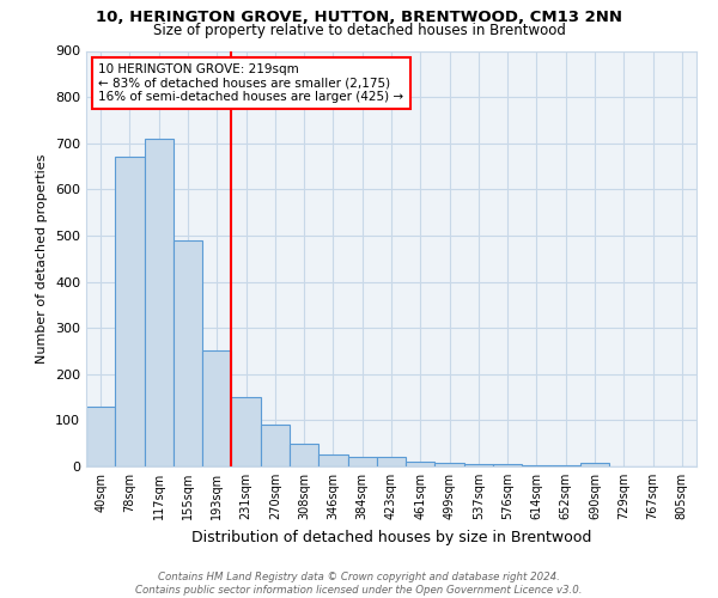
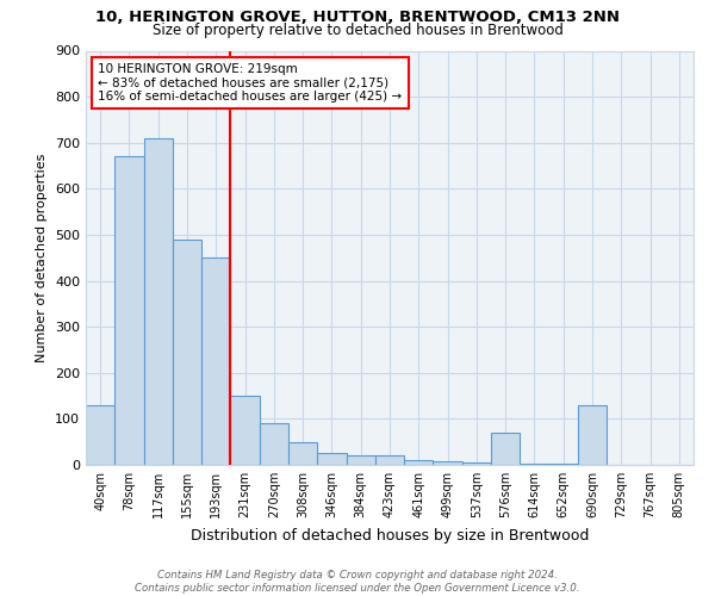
193sqm: 250 -> 450
576sqm: 5 -> 70
690sqm: 8 -> 130
